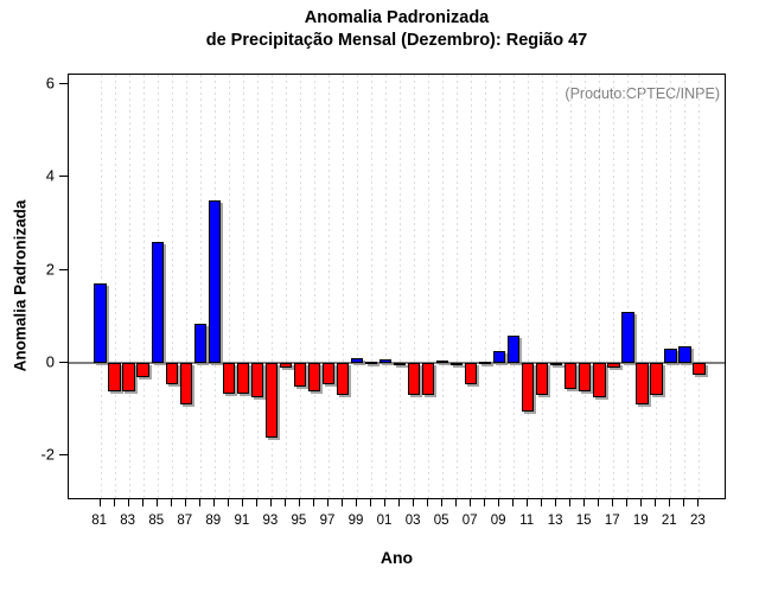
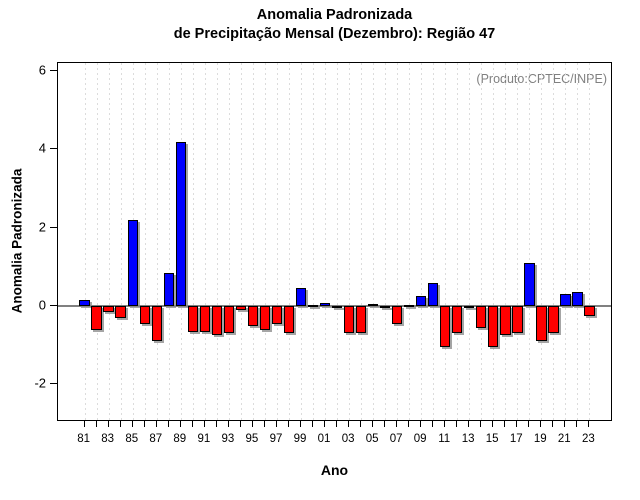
81: 1.7 -> 0.1
83: -0.6 -> -0.1
85: 2.6 -> 2.2
89: 3.5 -> 4.2
93: -1.6 -> -0.7
99: 0.1 -> 0.5
15: -0.6 -> -1.1
17: -0.1 -> -0.7
